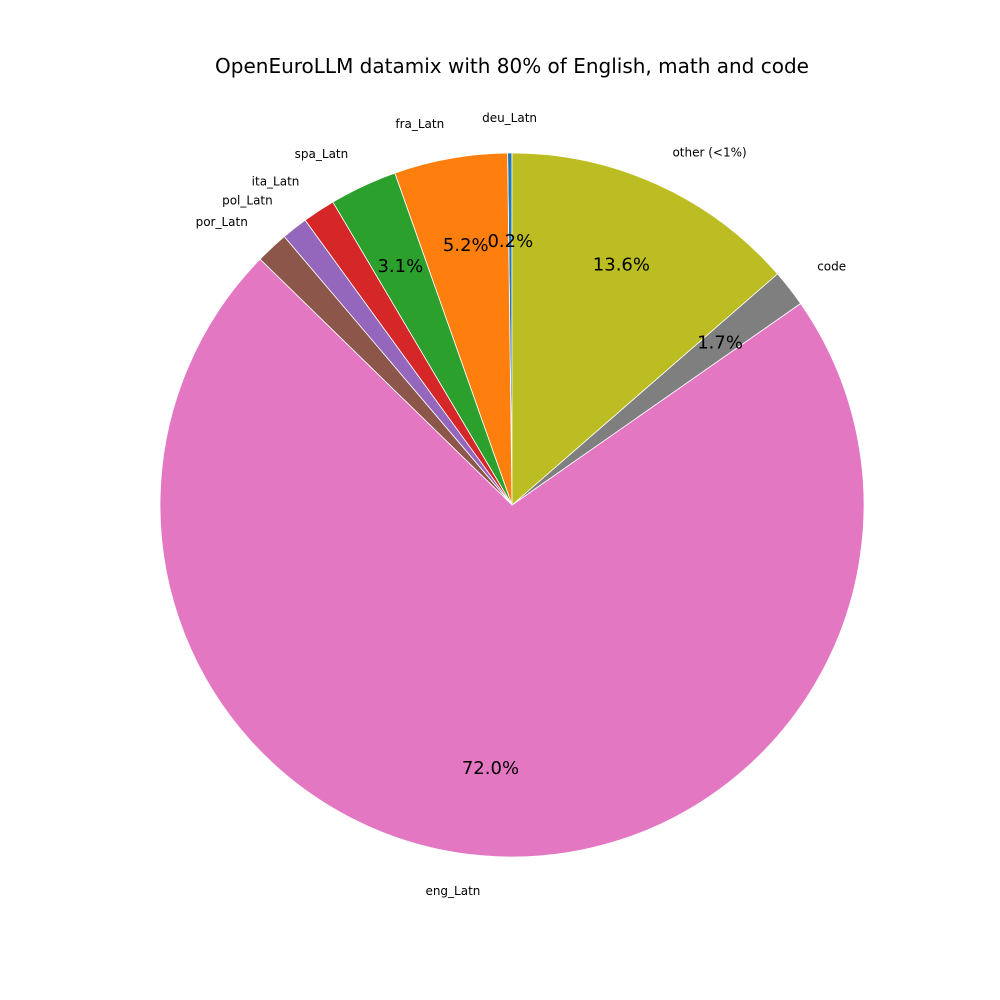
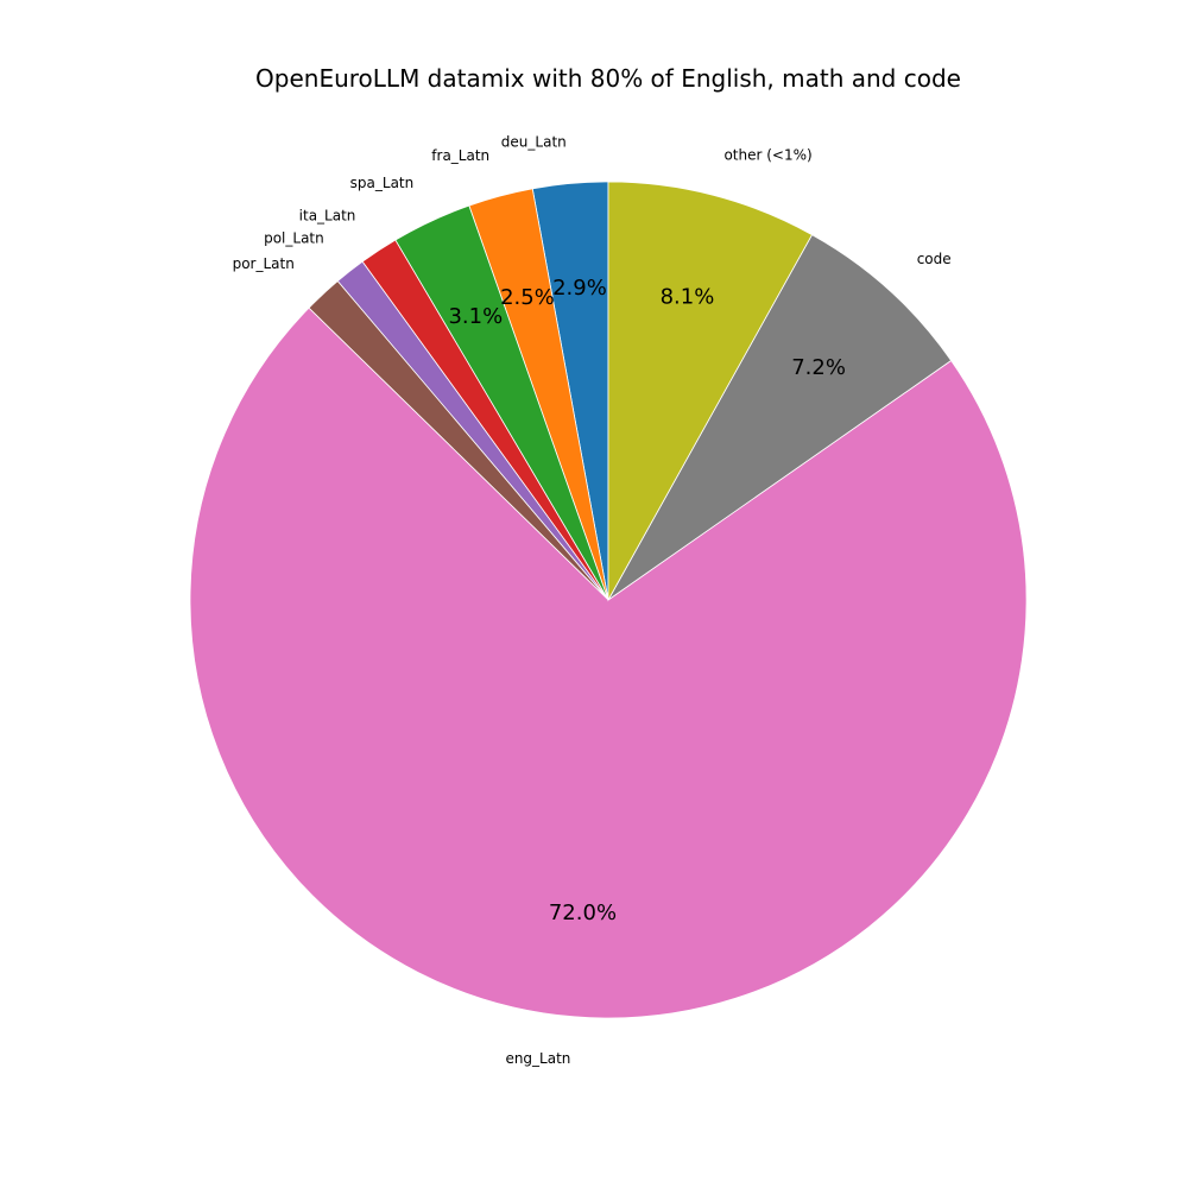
deu_Latn: 0.2% -> 2.9%
fra_Latn: 5.2% -> 2.5%
code: 1.7% -> 7.2%
other (<1%): 13.6% -> 8.1%
